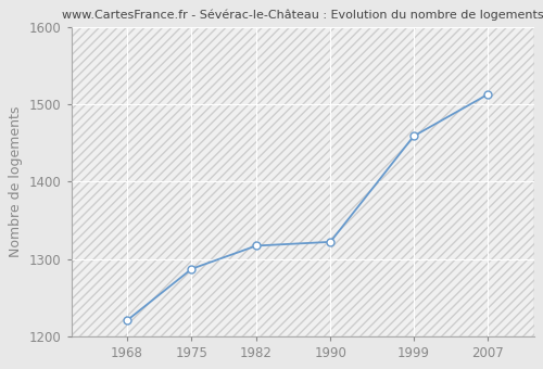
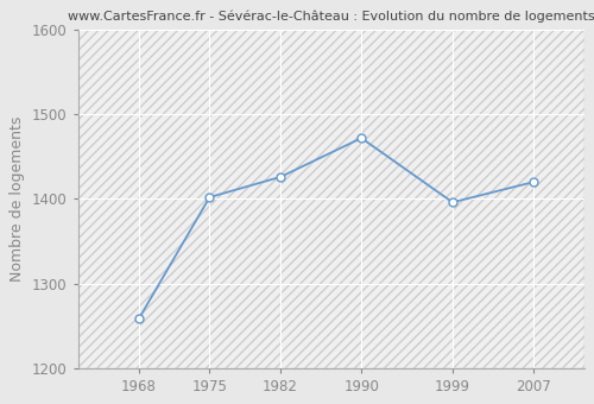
1968: 1220 -> 1258
1975: 1287 -> 1402
1982: 1317 -> 1426
1990: 1322 -> 1472
1999: 1459 -> 1396
2007: 1513 -> 1420
